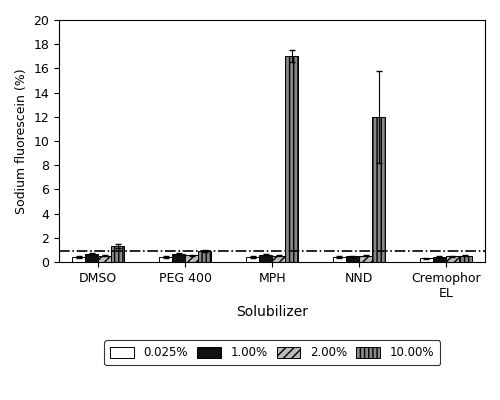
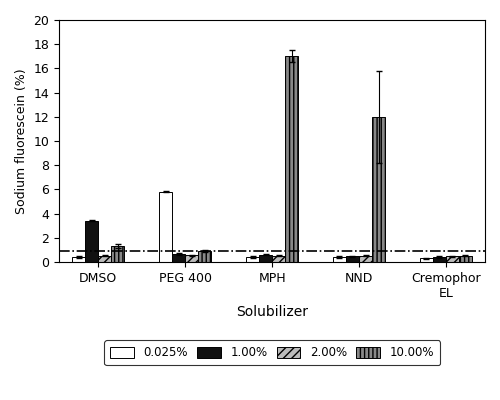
1.00%/DMSO: 0.7 -> 3.4
0.025%/PEG 400: 0.4 -> 5.8
